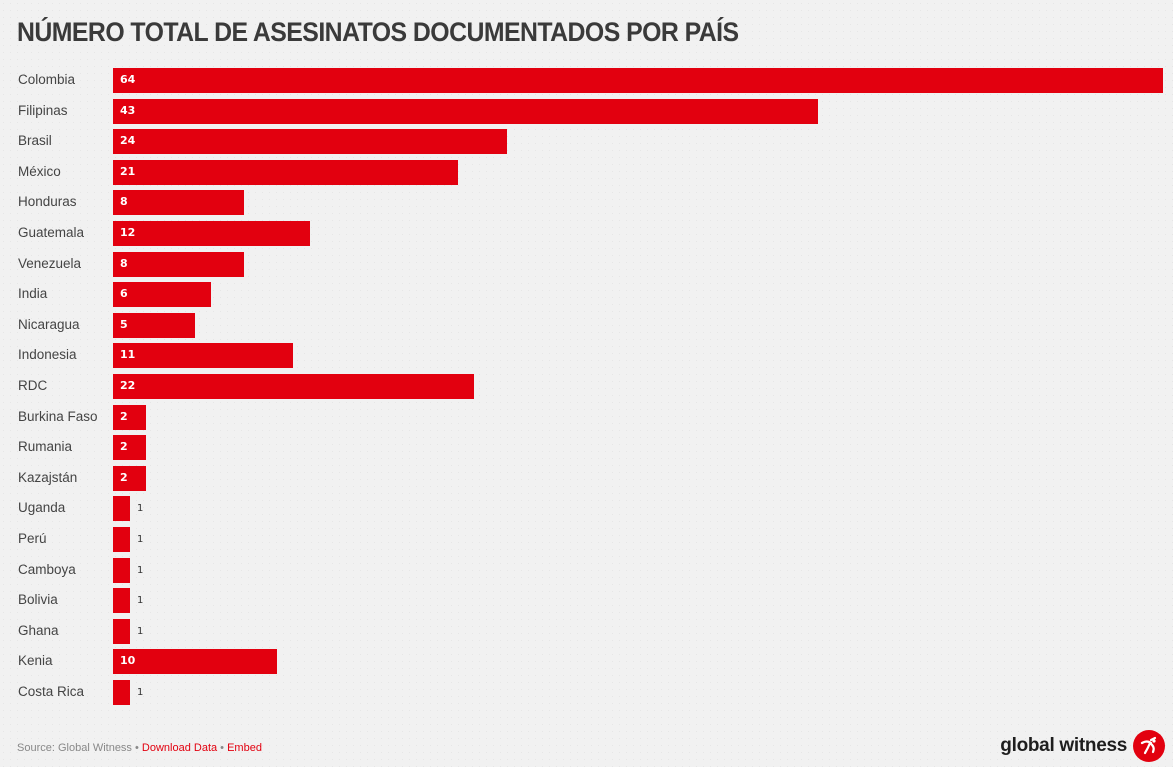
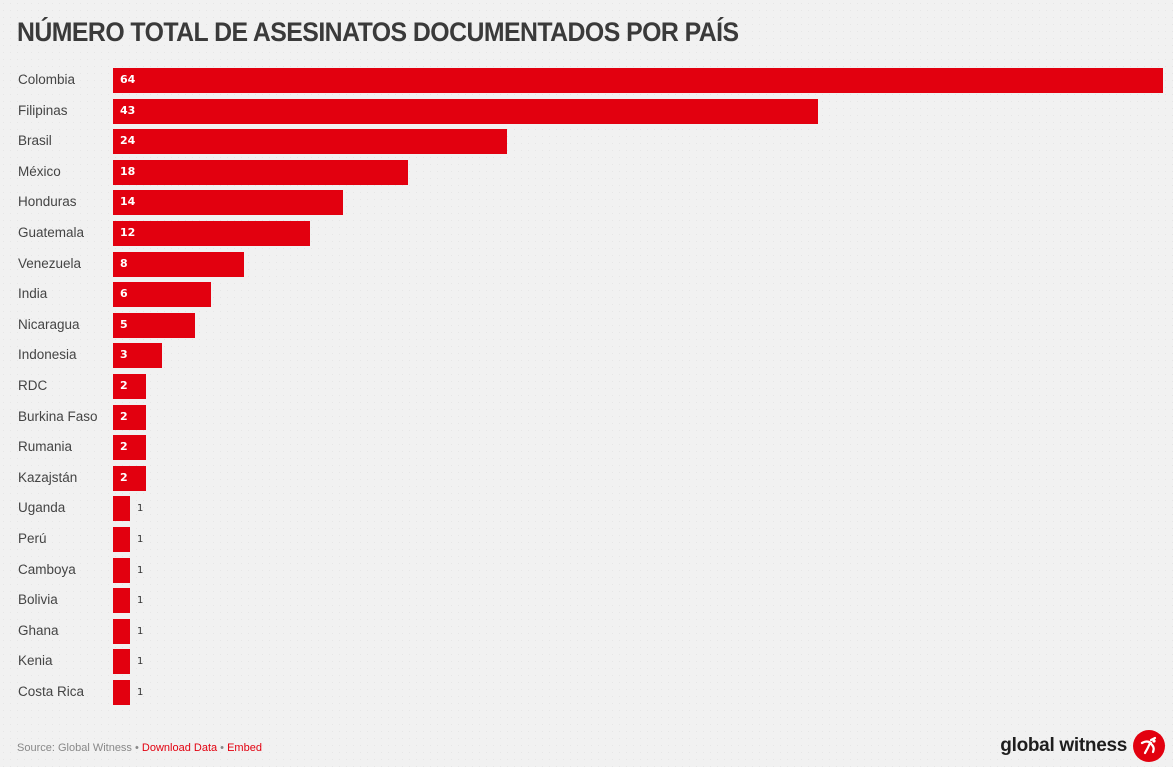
México: 21 -> 18
Honduras: 8 -> 14
Indonesia: 11 -> 3
RDC: 22 -> 2
Kenia: 10 -> 1
